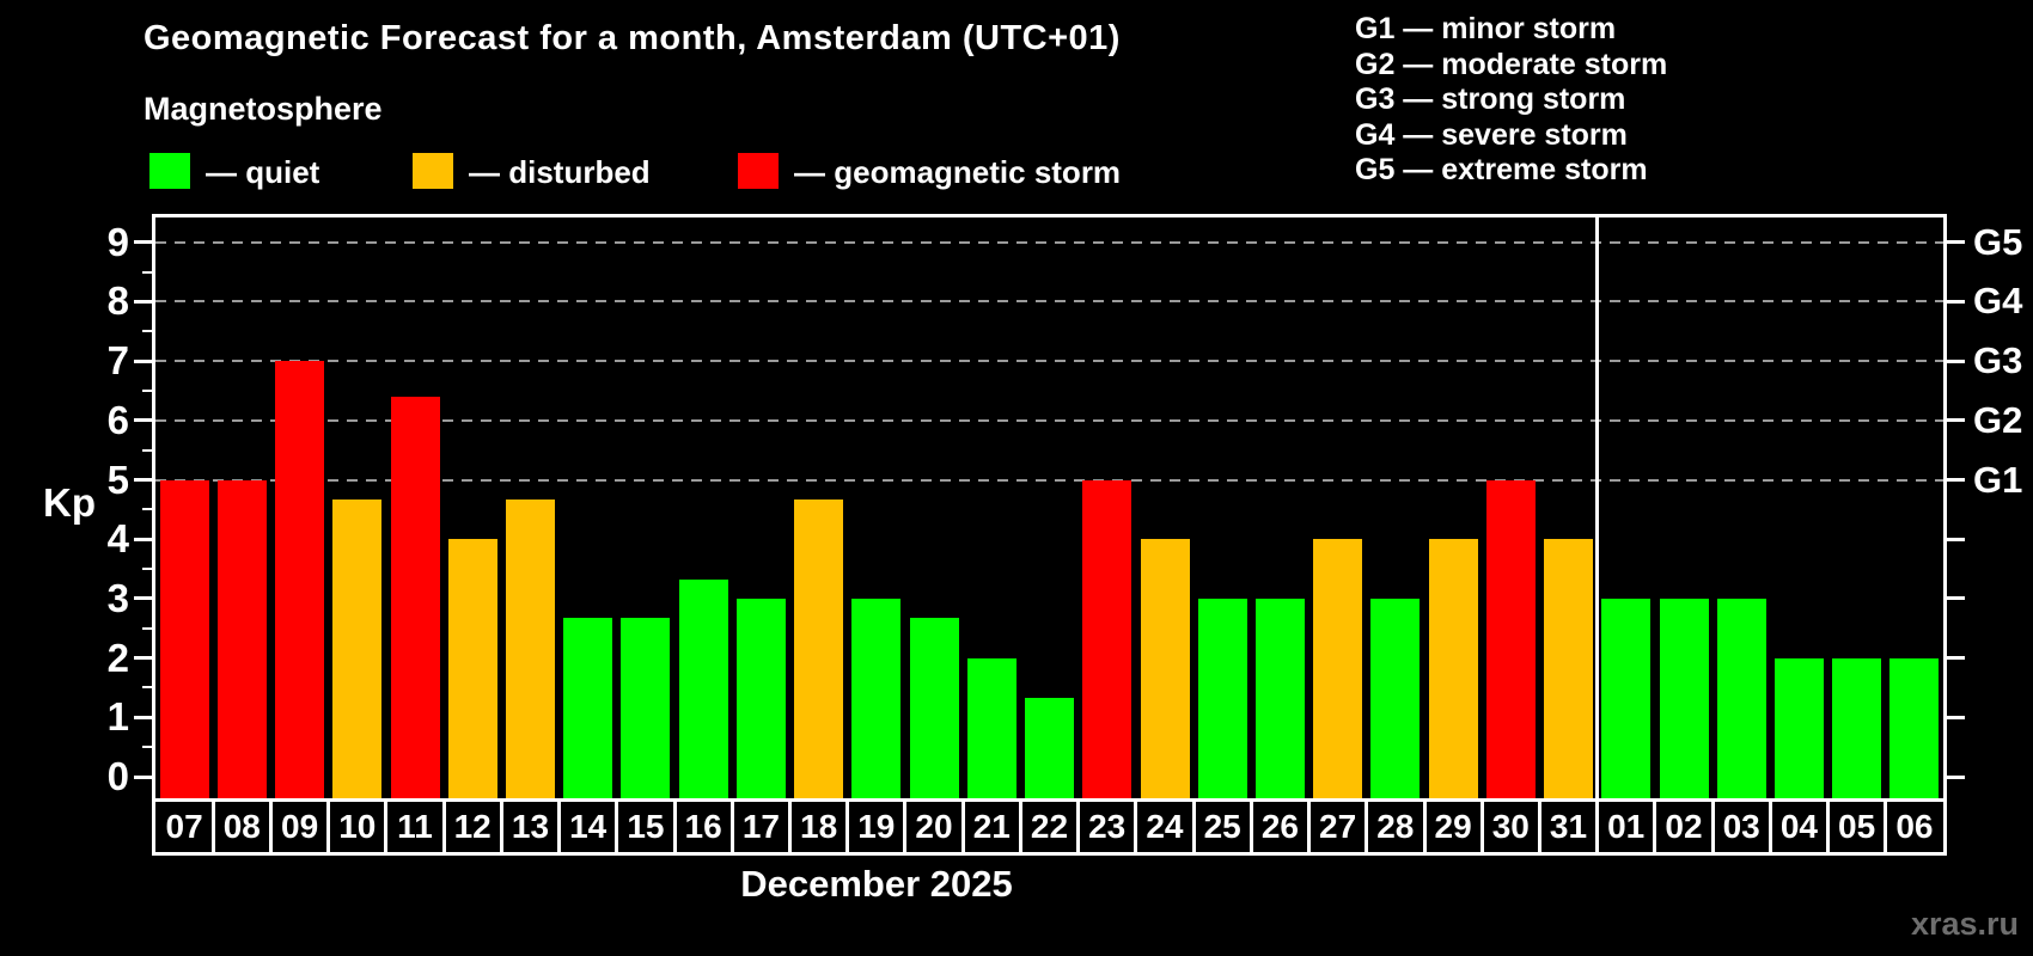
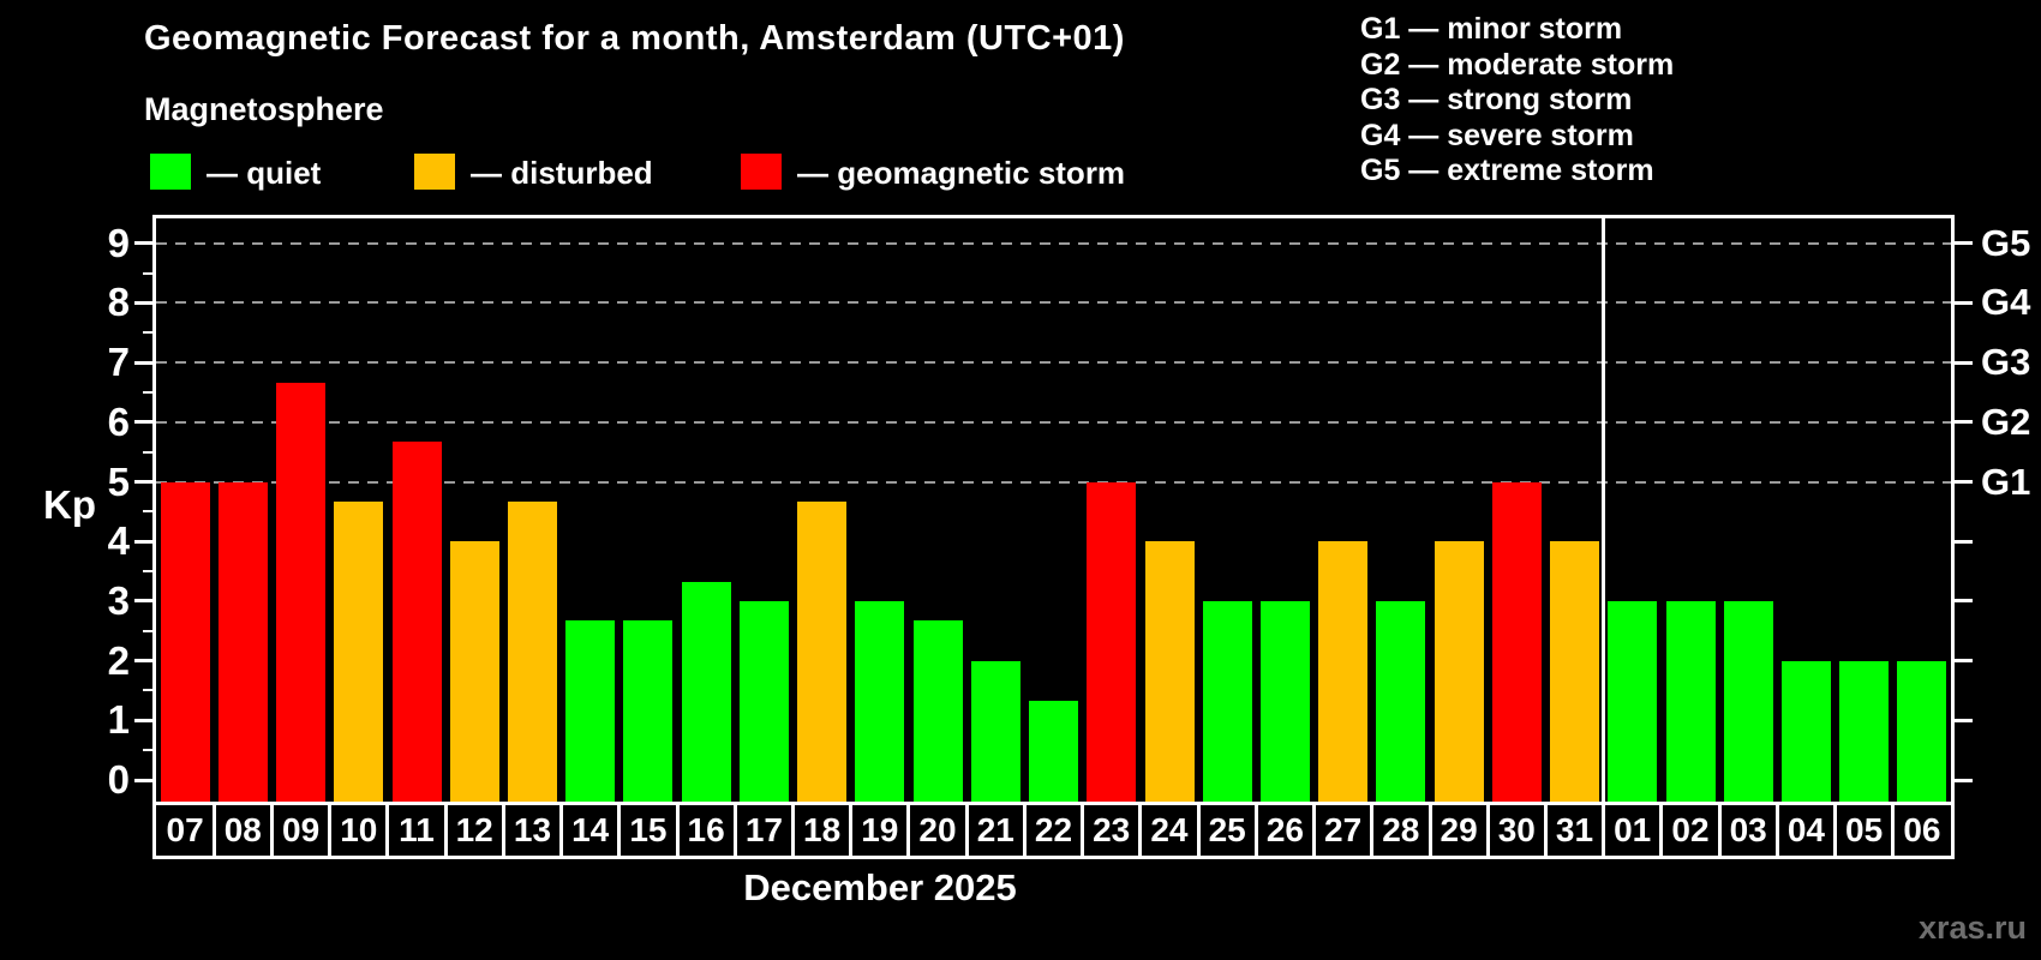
09: 7.0 -> 6.7
11: 6.4 -> 5.7
